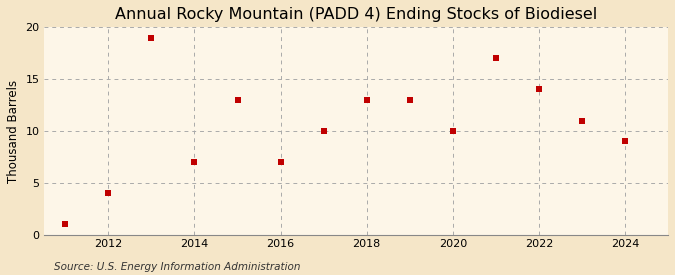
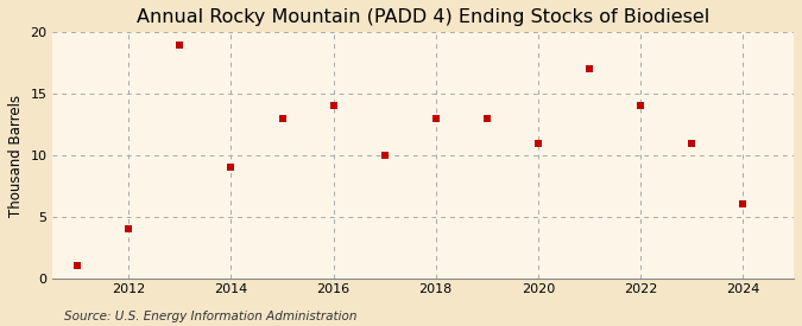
2014: 7 -> 9
2016: 7 -> 14
2020: 10 -> 11
2024: 9 -> 6
